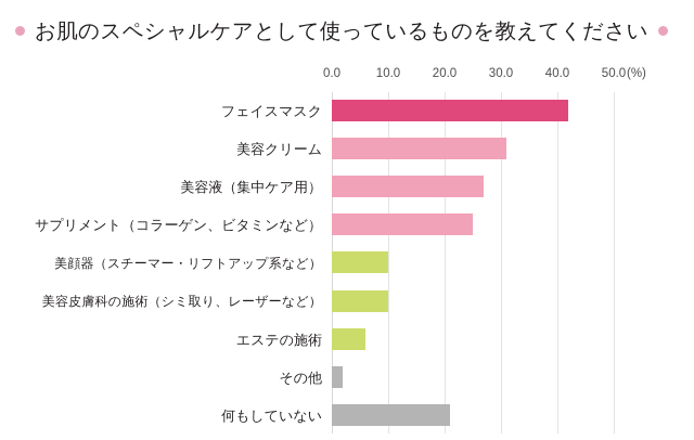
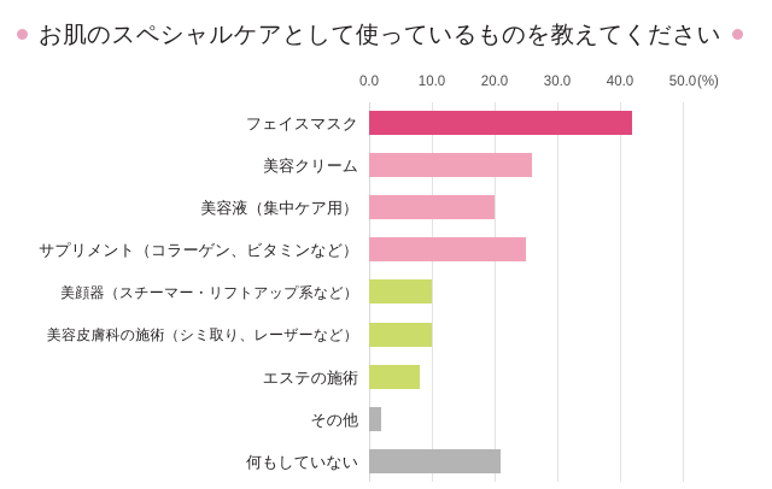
美容クリーム: 31 -> 26
美容液（集中ケア用）: 27 -> 20
エステの施術: 6 -> 8
